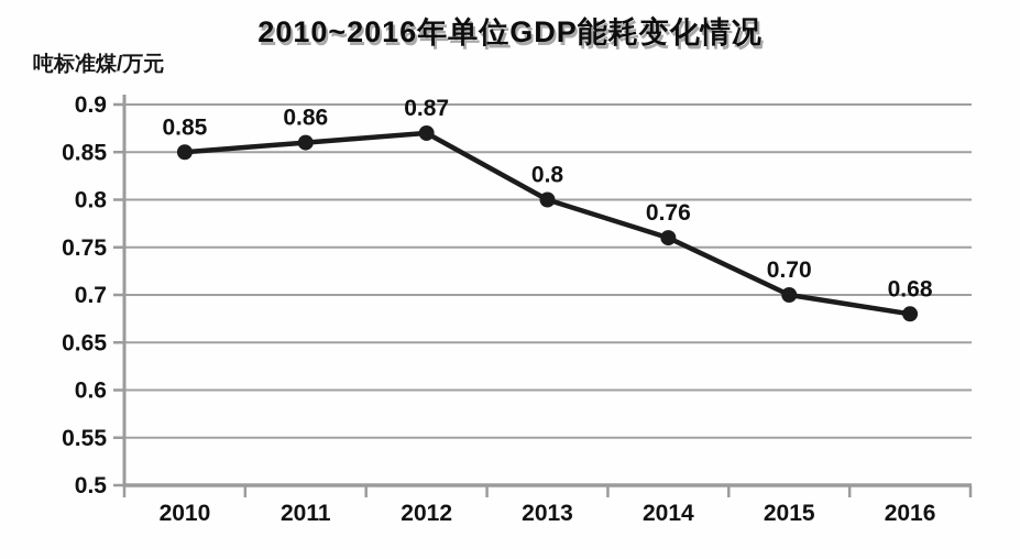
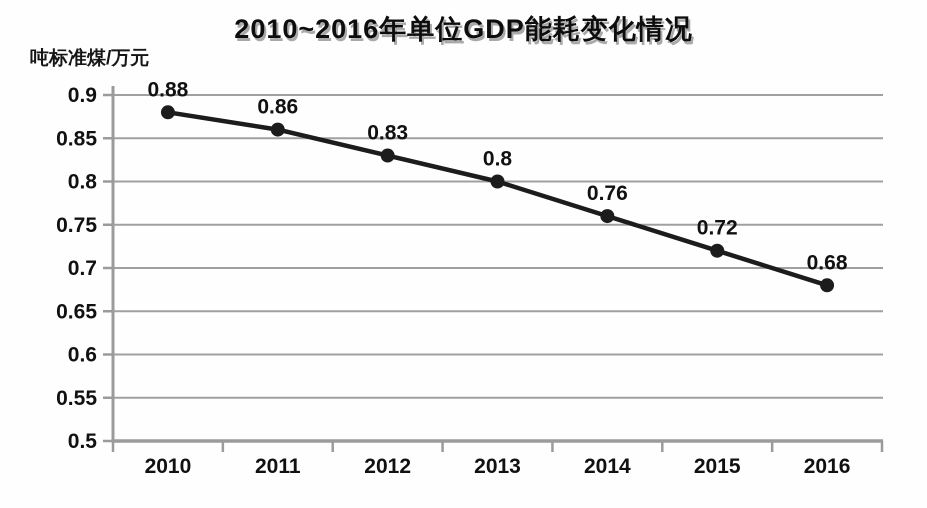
2010: 0.85 -> 0.88
2012: 0.87 -> 0.83
2015: 0.70 -> 0.72
